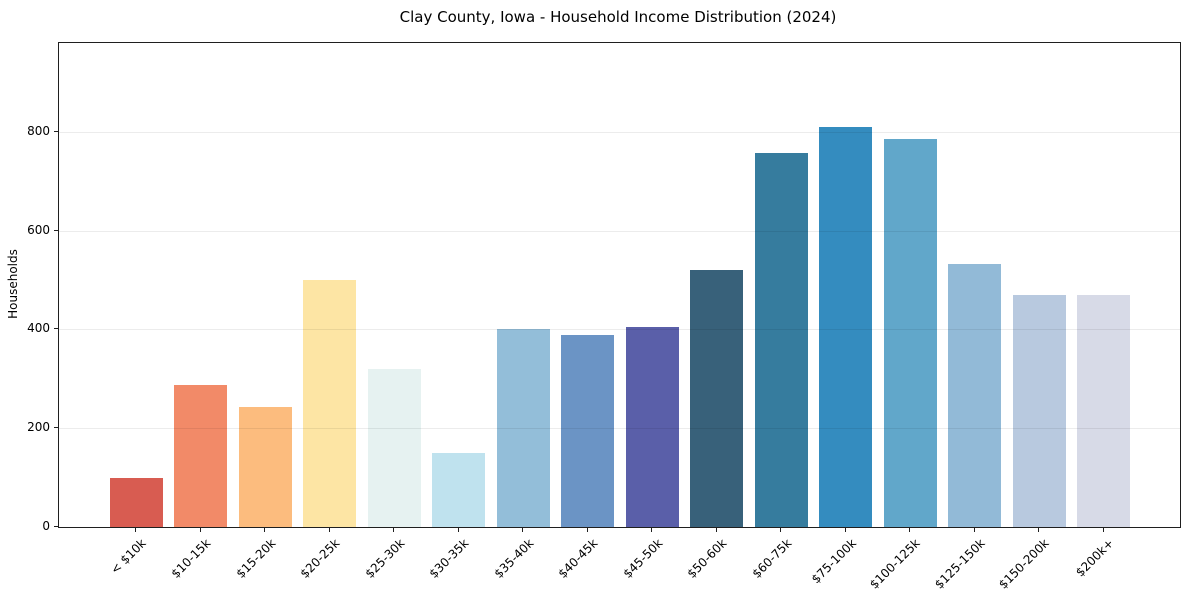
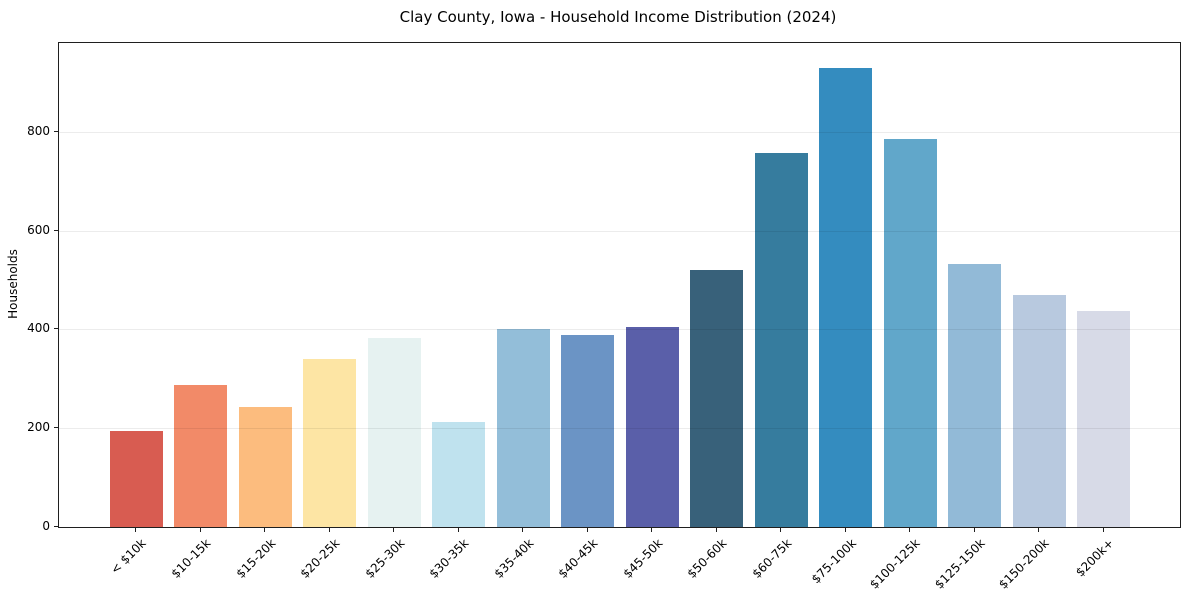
< $10k: 100 -> 200
$20-25k: 500 -> 340
$25-30k: 320 -> 380
$30-35k: 150 -> 210
$75-100k: 810 -> 930
$200k+: 470 -> 440
